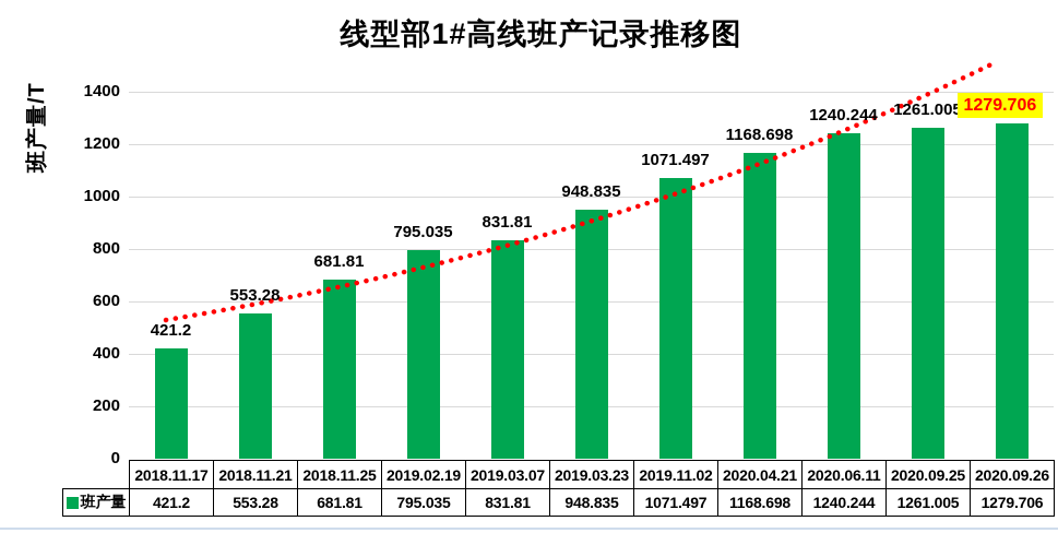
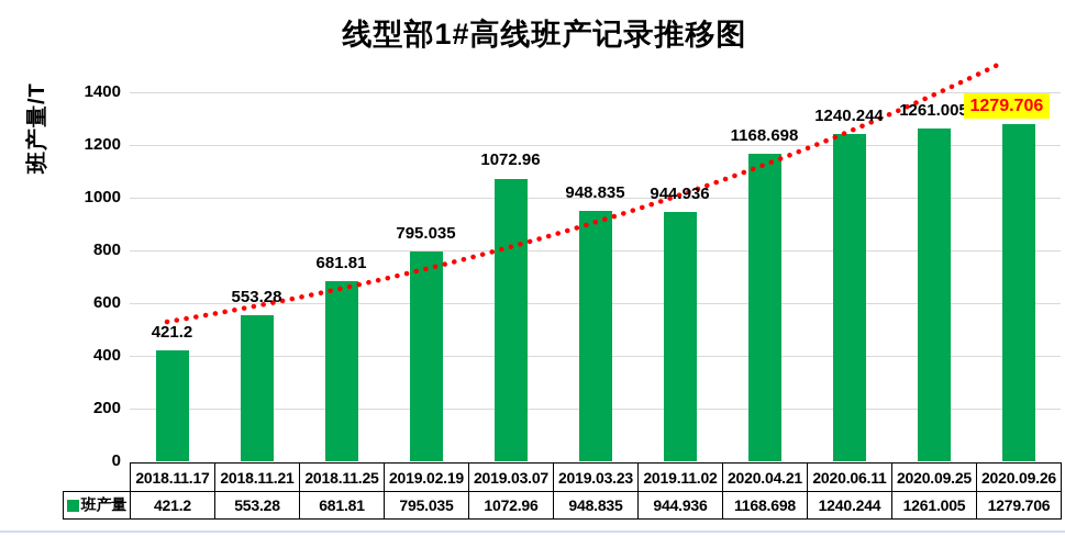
2019.03.07: 831.81 -> 1072.96
2019.11.02: 1071.497 -> 944.936
